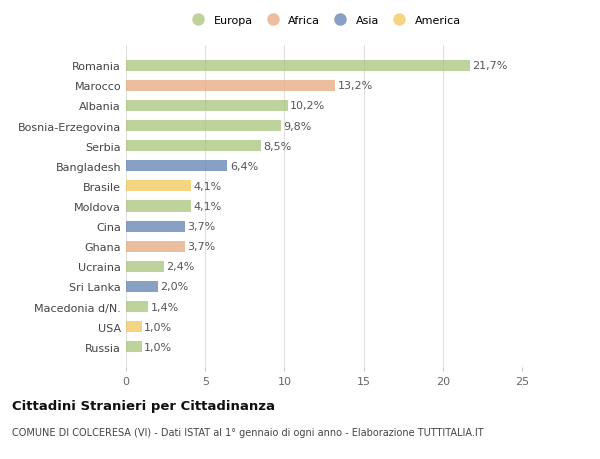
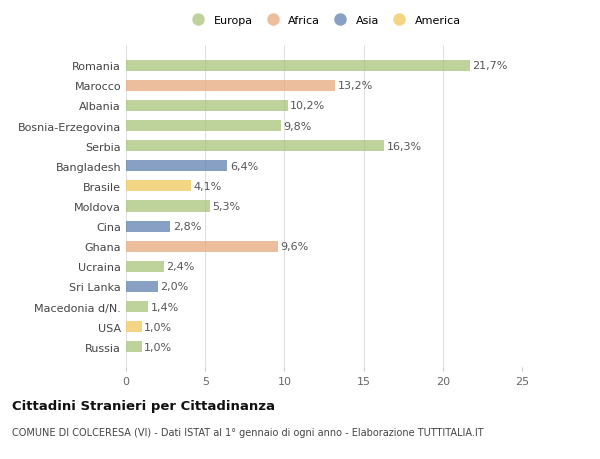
Serbia: 8,5% -> 16,3%
Moldova: 4,1% -> 5,3%
Cina: 3,7% -> 2,8%
Ghana: 3,7% -> 9,6%
